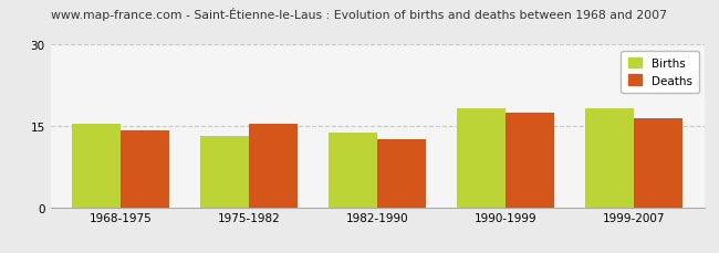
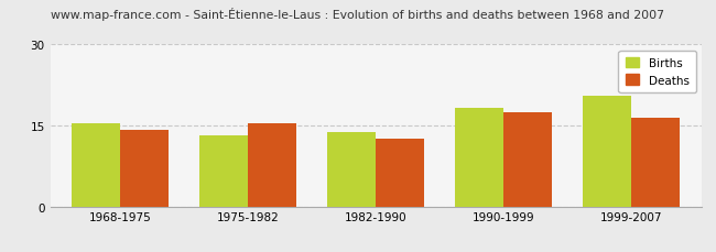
Births/1999-2007: 18.2 -> 20.5
